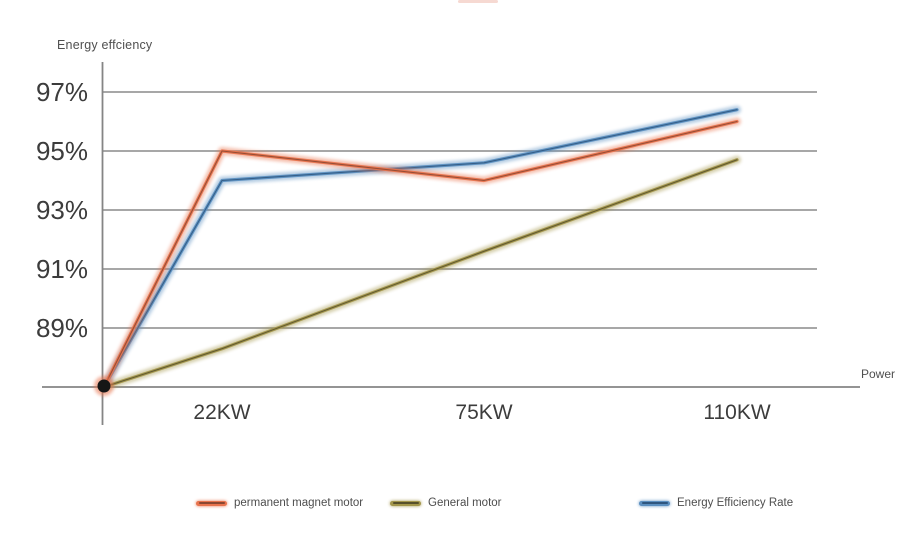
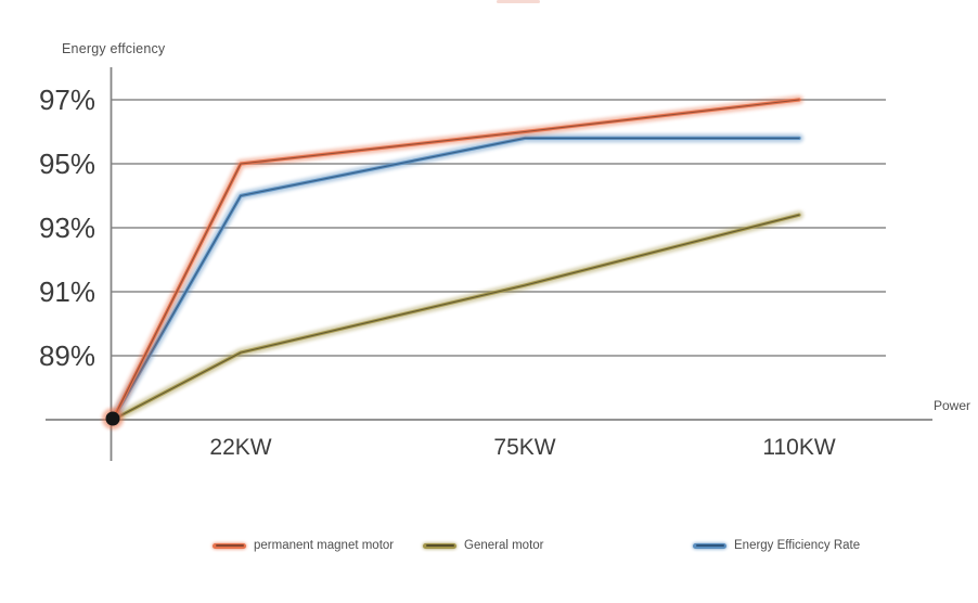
General motor/22KW: 88.3% -> 89.1%
permanent magnet motor/75KW: 94% -> 96%
General motor/75KW: 91.6% -> 91.2%
Energy Efficiency Rate/75KW: 94.6% -> 95.8%
permanent magnet motor/110KW: 96% -> 97%
General motor/110KW: 94.7% -> 93.4%
Energy Efficiency Rate/110KW: 96.4% -> 95.8%
